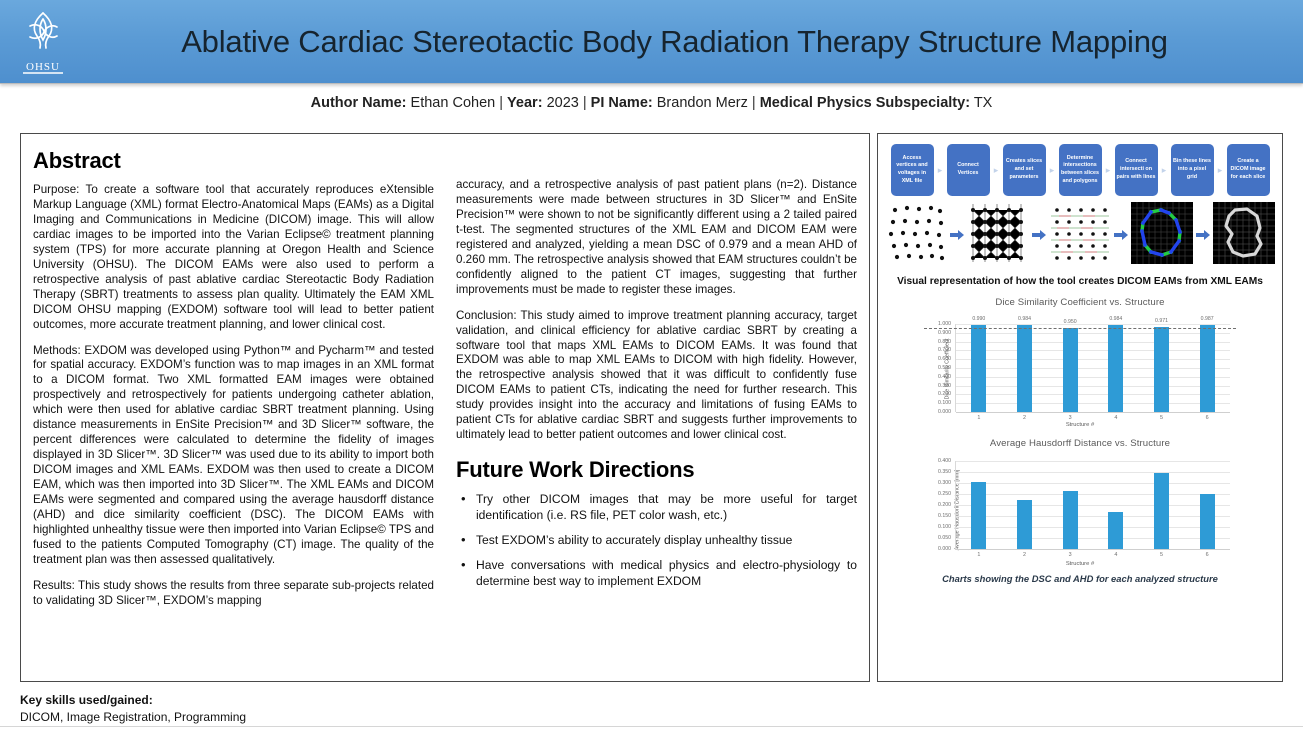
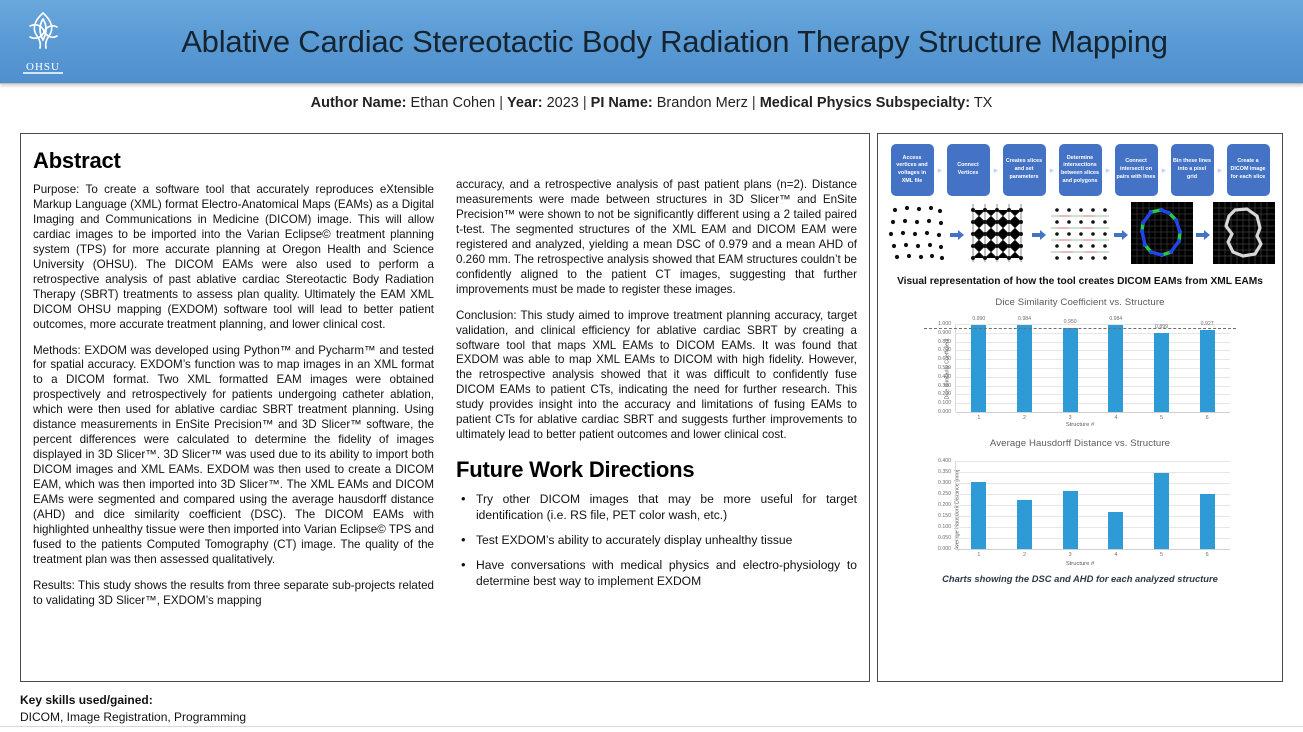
Dice Similarity Coefficient vs. Structure/5: 0.971 -> 0.899
Dice Similarity Coefficient vs. Structure/6: 0.987 -> 0.927
